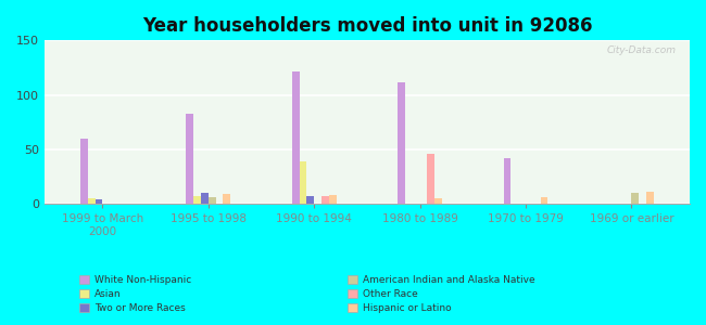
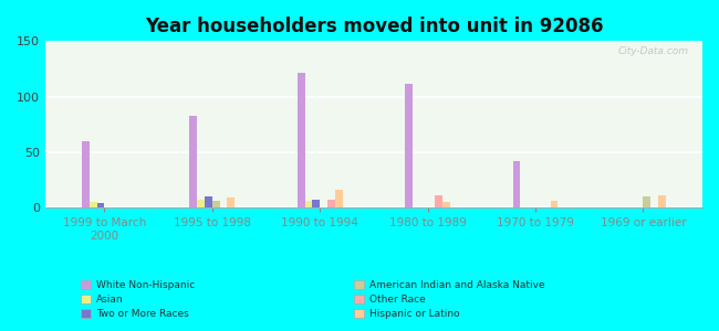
Asian/1990 to 1994: 39 -> 6
Hispanic or Latino/1990 to 1994: 8 -> 16
Other Race/1980 to 1989: 46 -> 11
